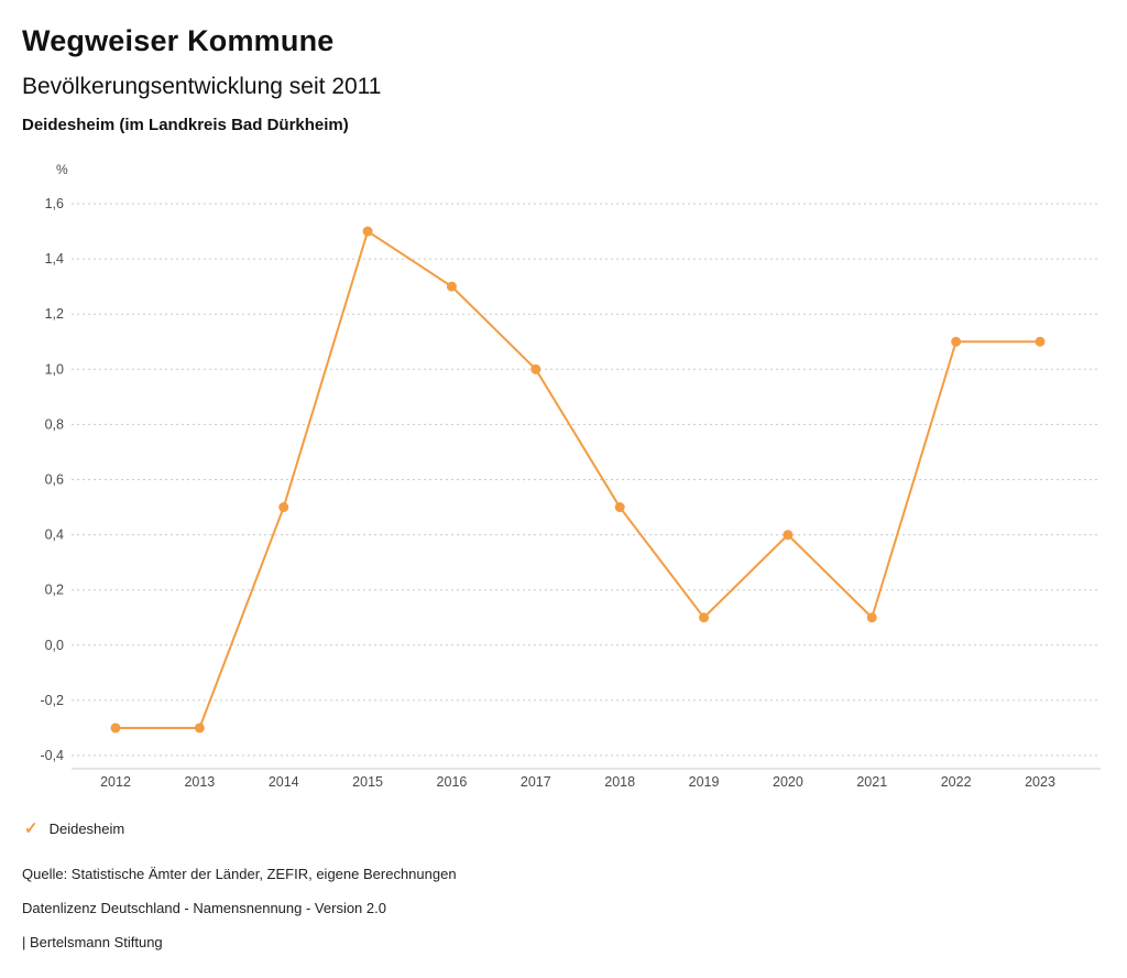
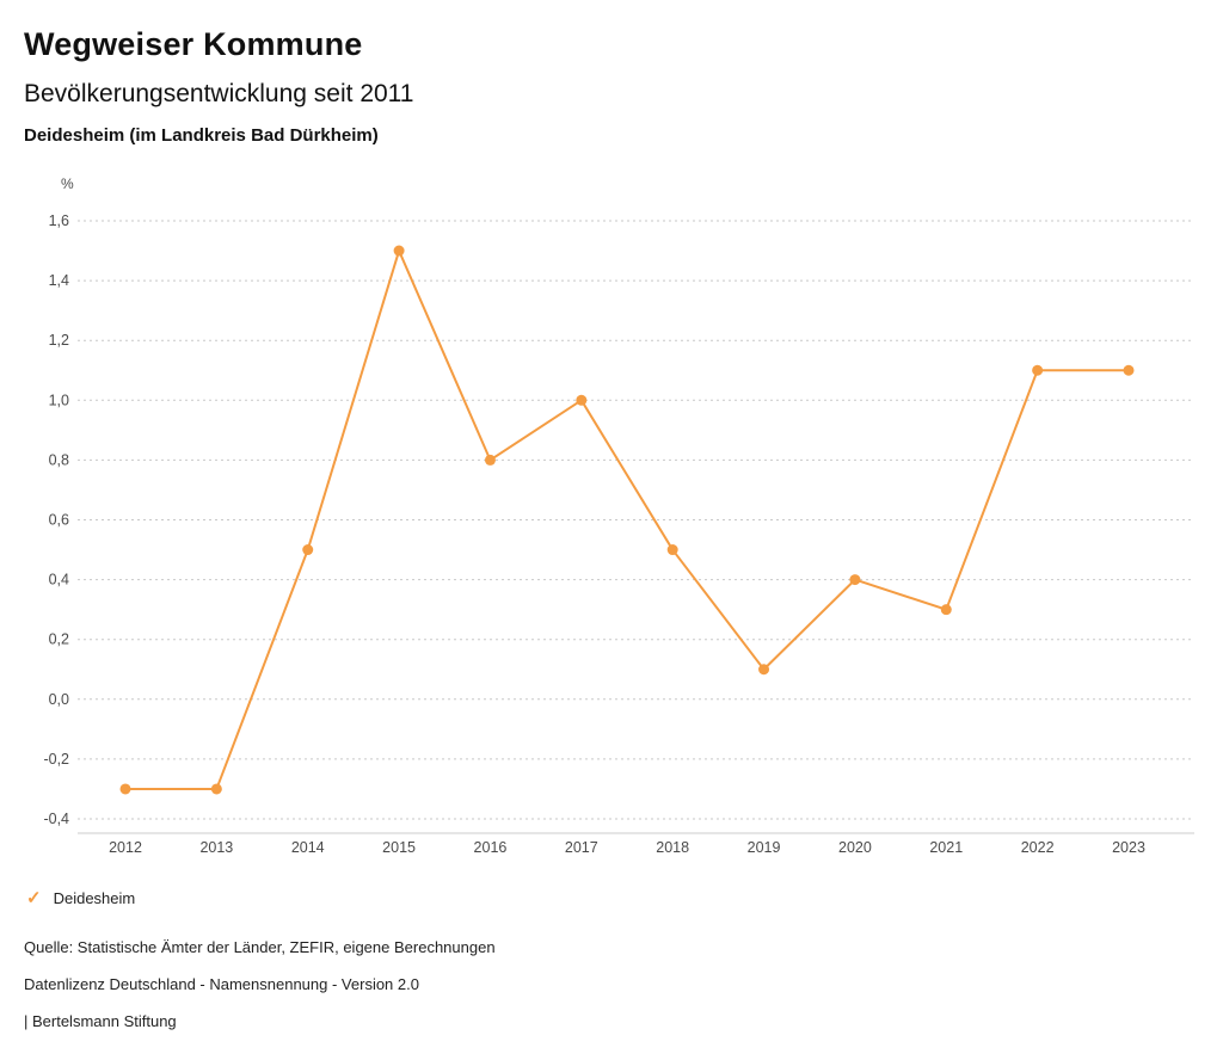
2016: 1,3 -> 0,8
2021: 0,1 -> 0,3
